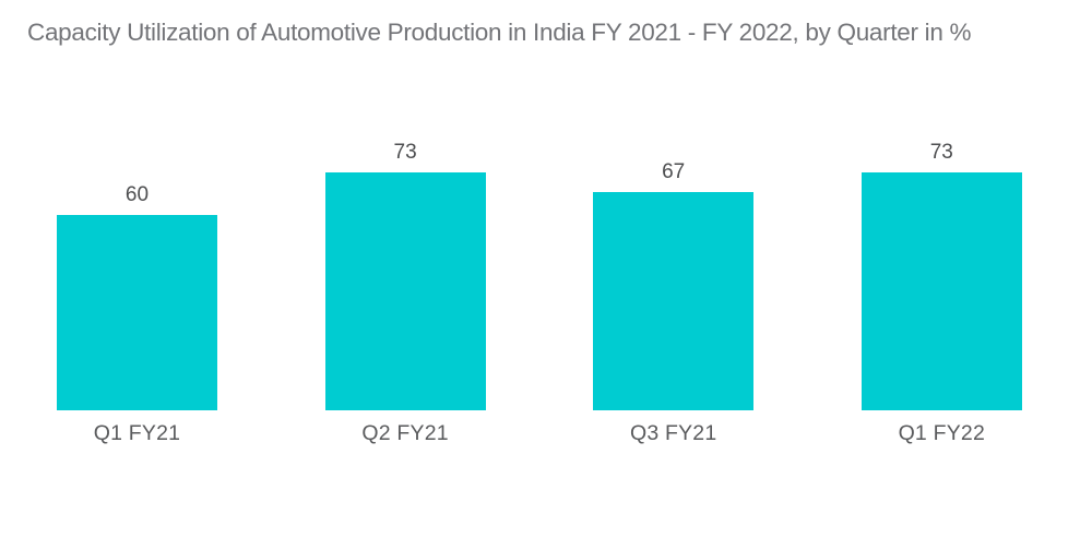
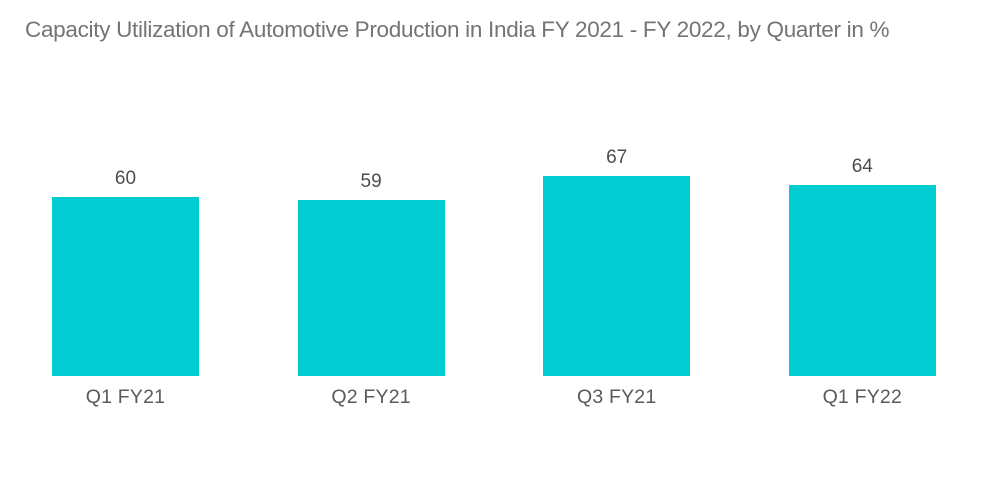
Q2 FY21: 73 -> 59
Q1 FY22: 73 -> 64
